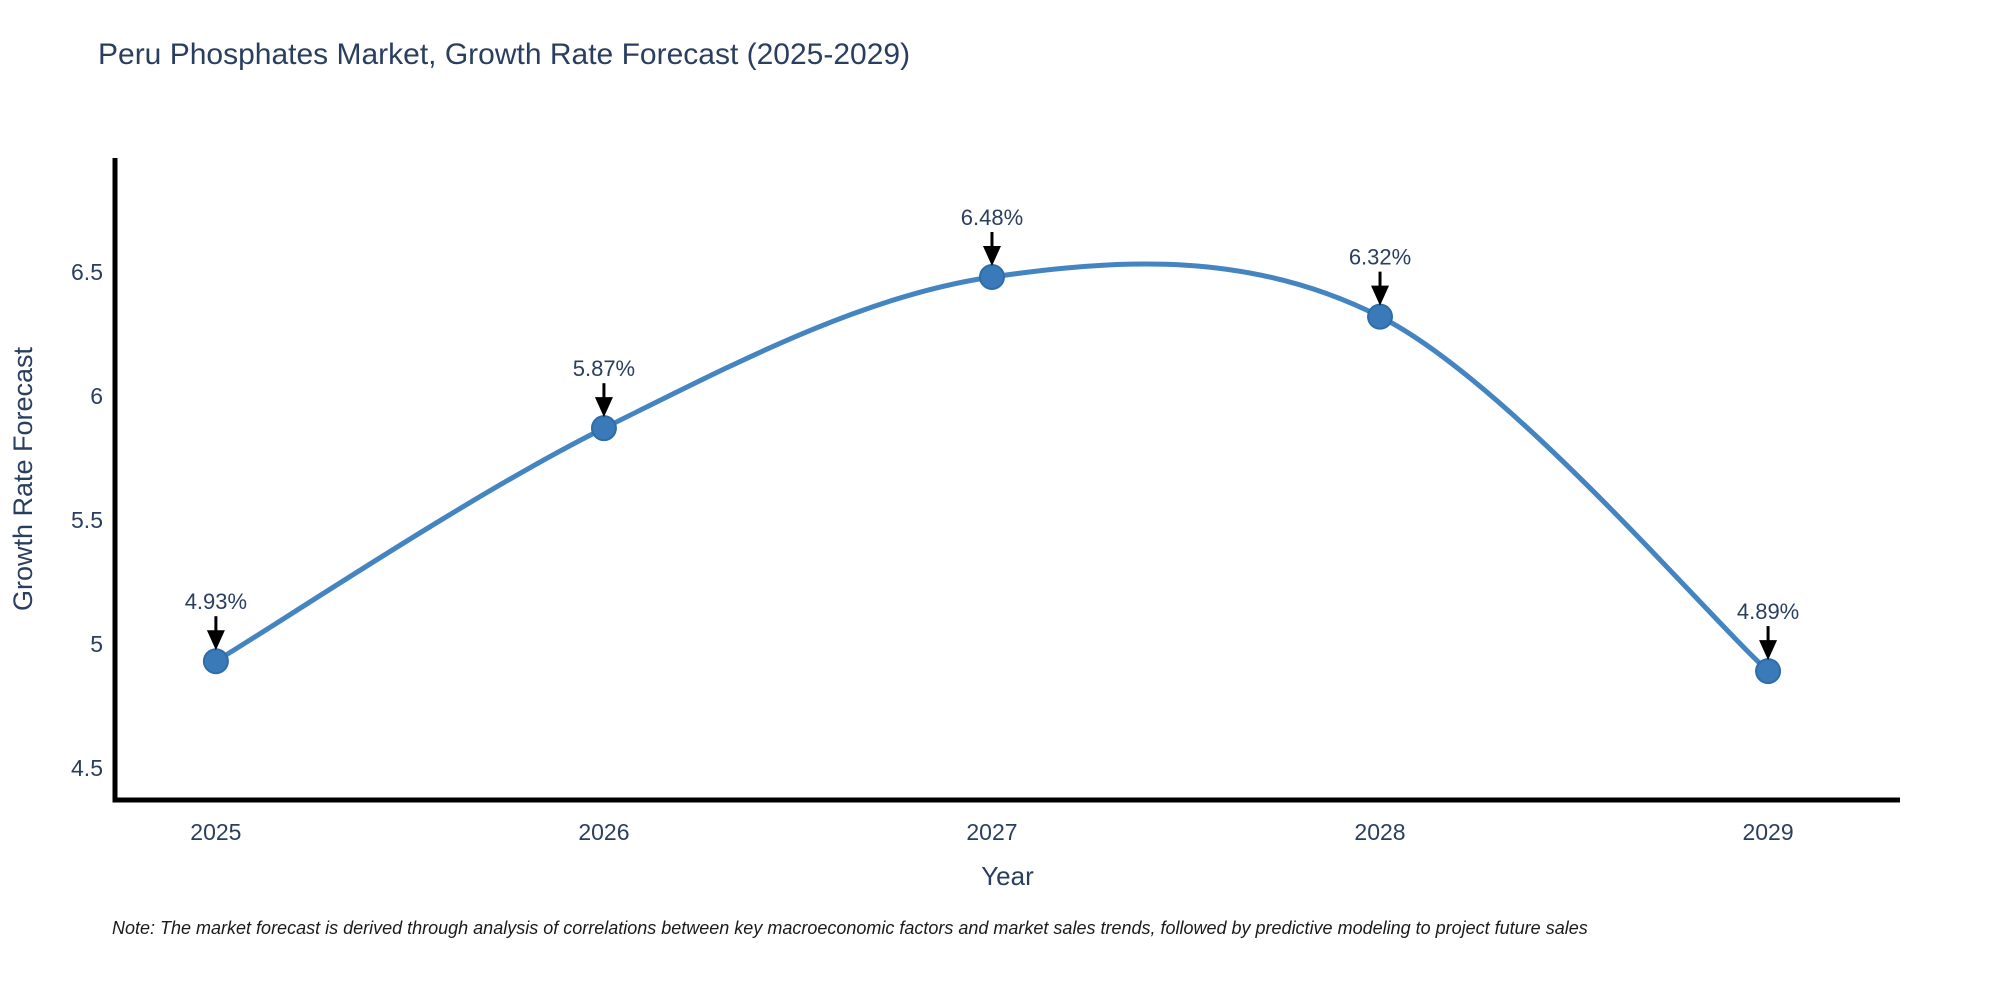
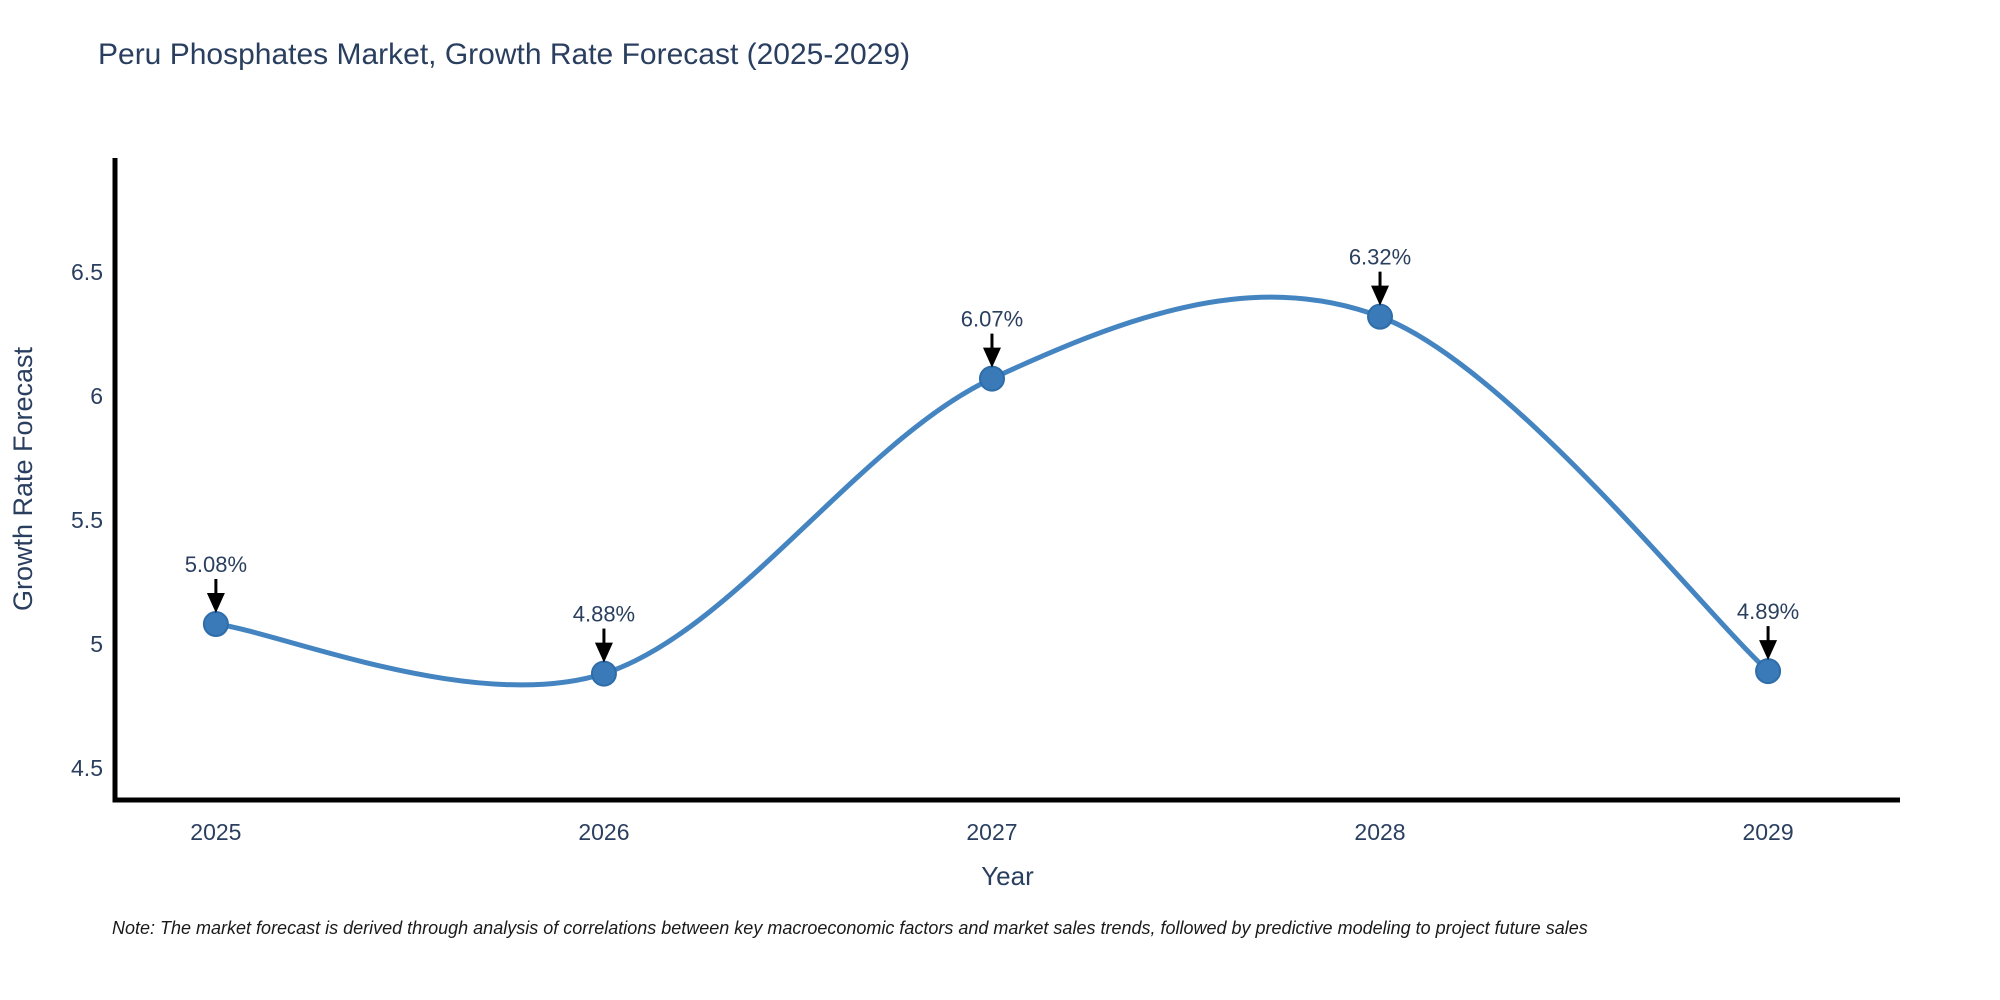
2025: 4.93% -> 5.08%
2026: 5.87% -> 4.88%
2027: 6.48% -> 6.07%
